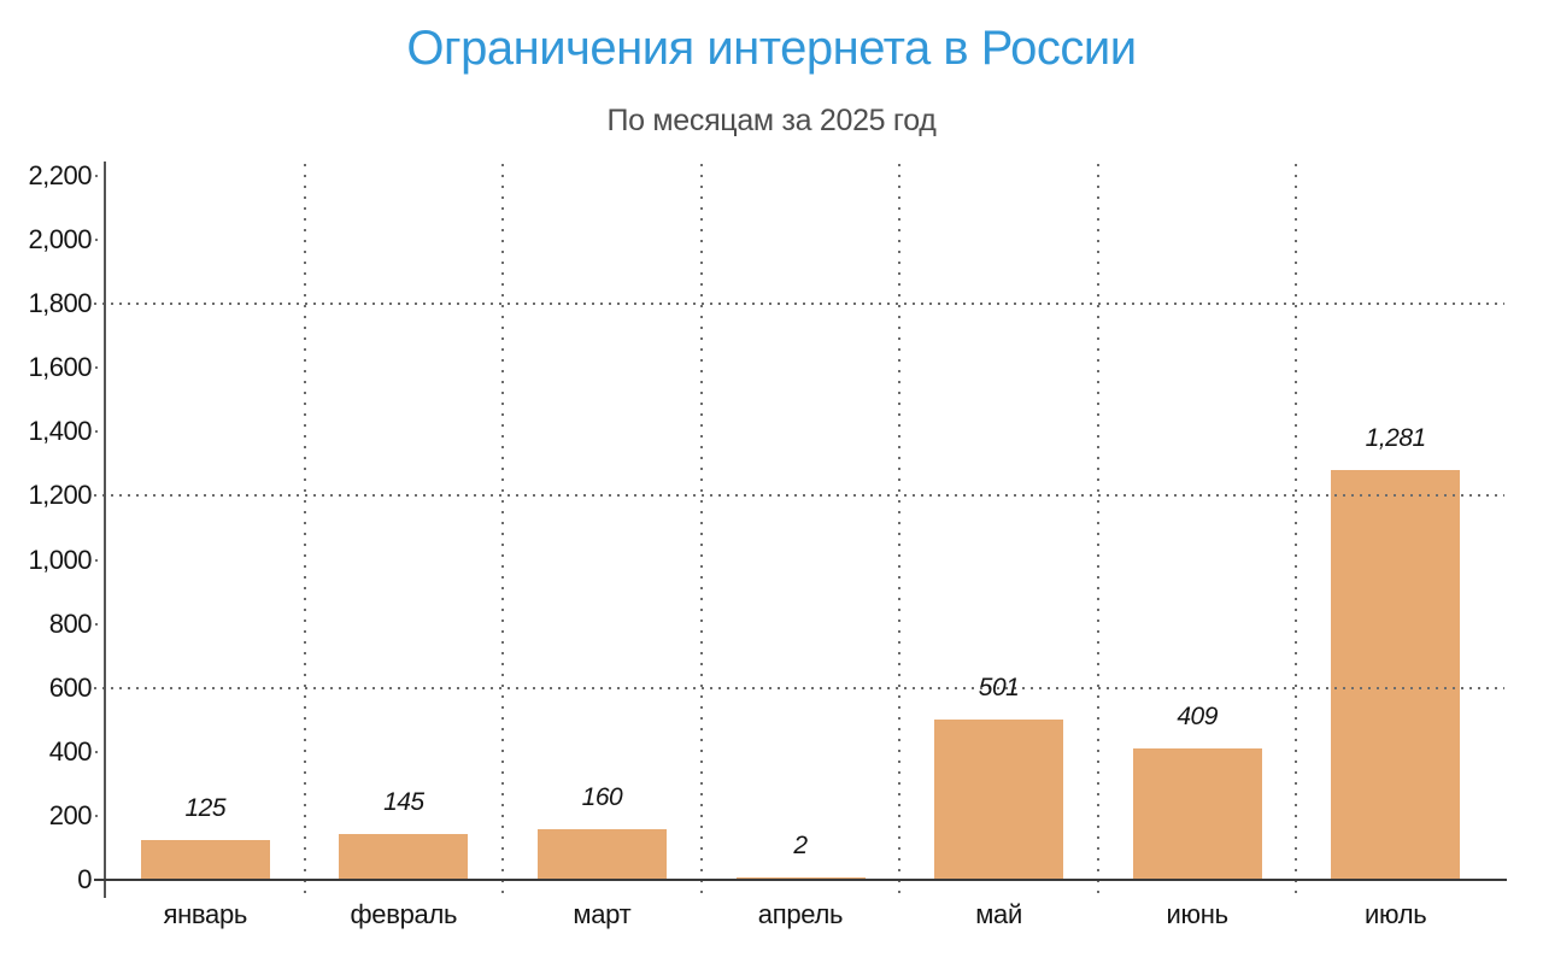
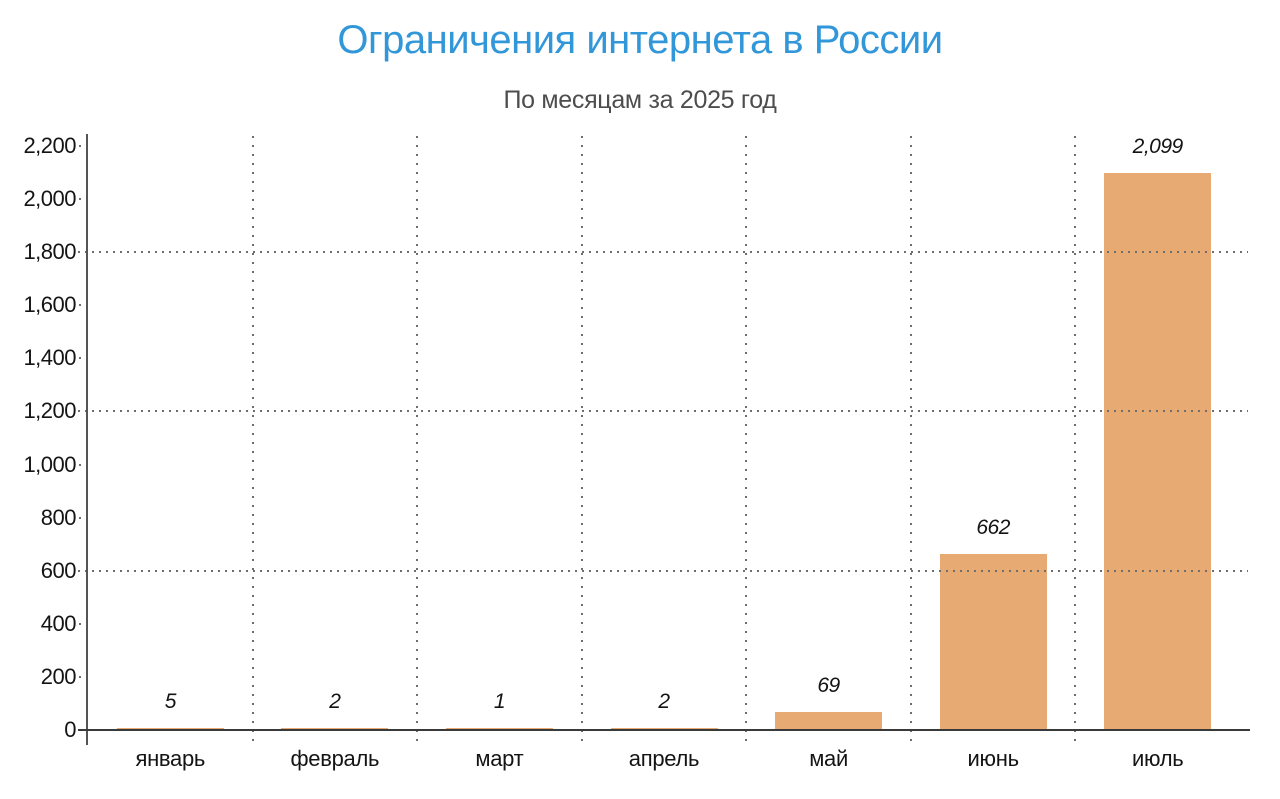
январь: 125 -> 5
февраль: 145 -> 2
март: 160 -> 1
май: 501 -> 69
июнь: 409 -> 662
июль: 1,281 -> 2,099
